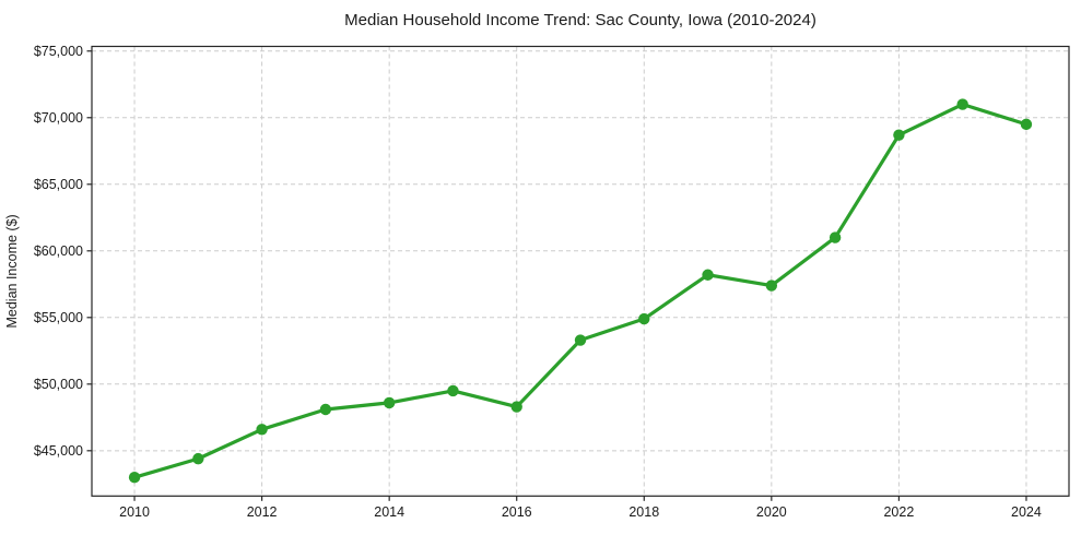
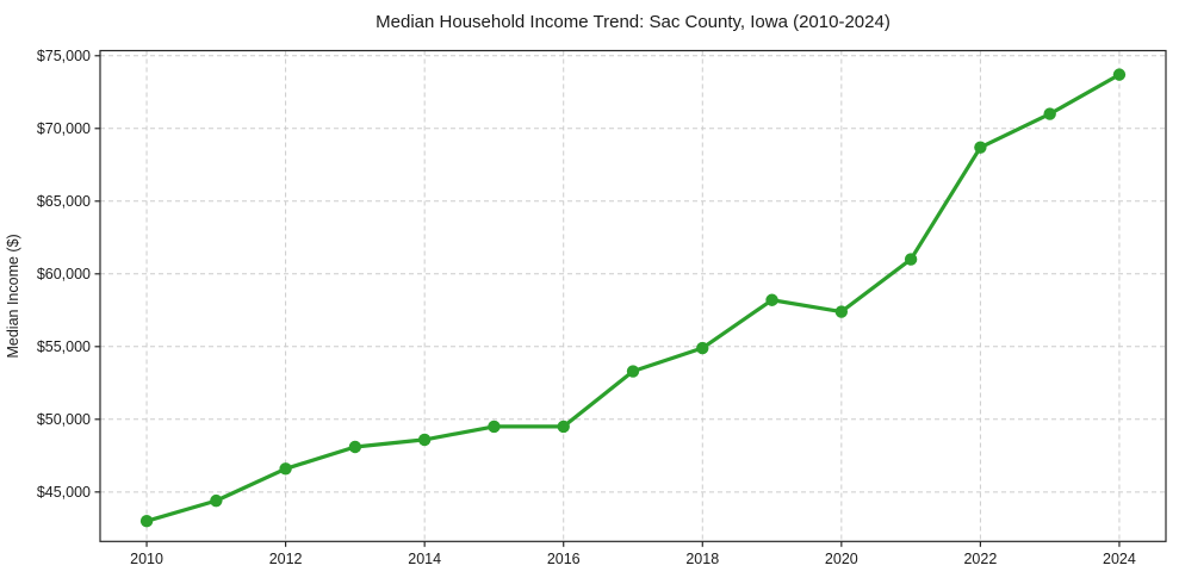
2016: $48300 -> $49500
2024: $69500 -> $73700
